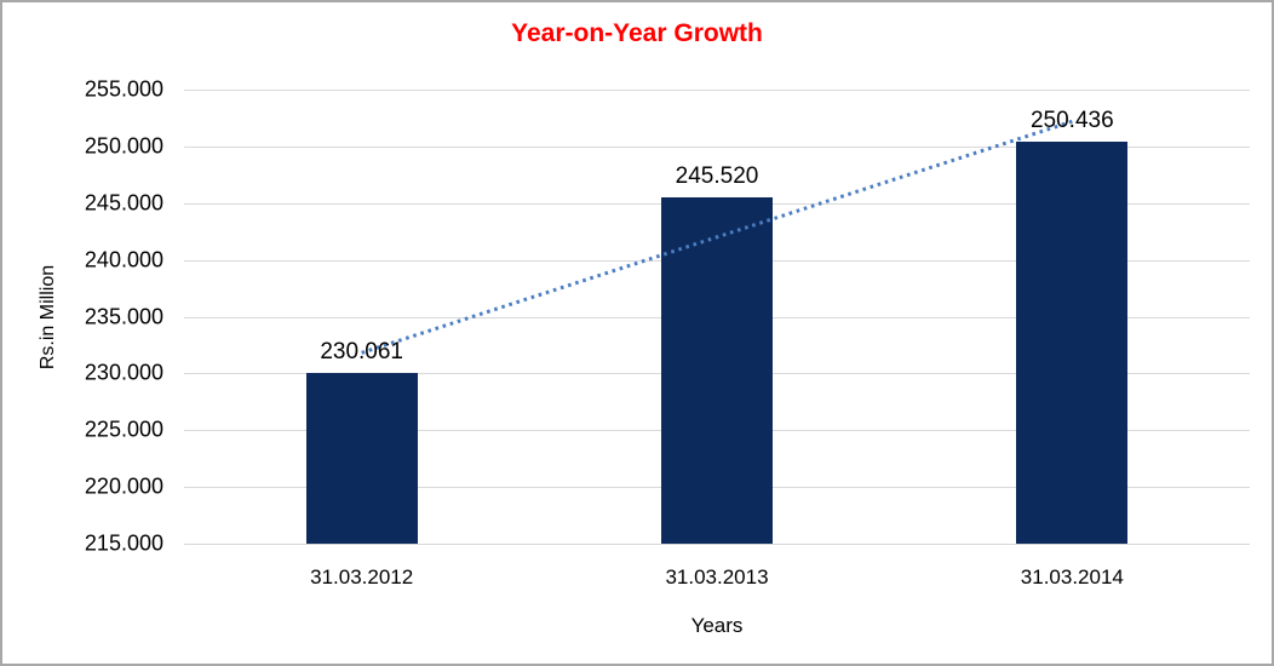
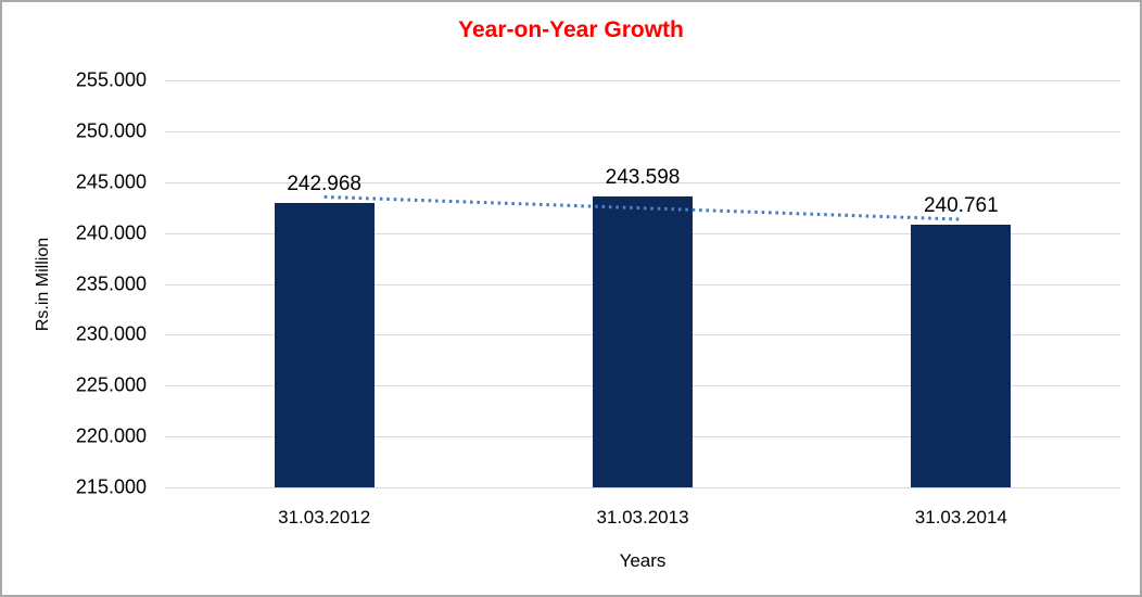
31.03.2012: 230.061 -> 242.968
31.03.2013: 245.520 -> 243.598
31.03.2014: 250.436 -> 240.761
